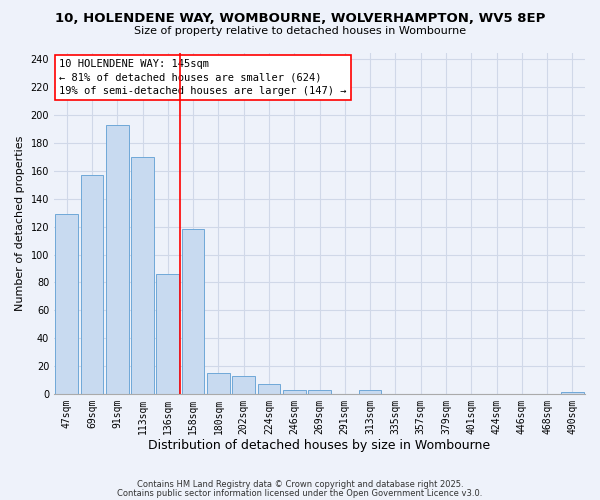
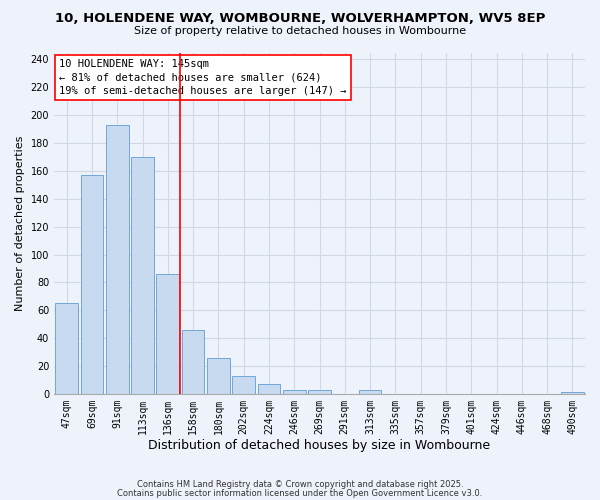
47sqm: 129 -> 65
158sqm: 118 -> 46
180sqm: 15 -> 26
